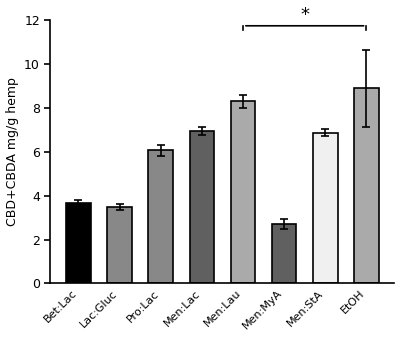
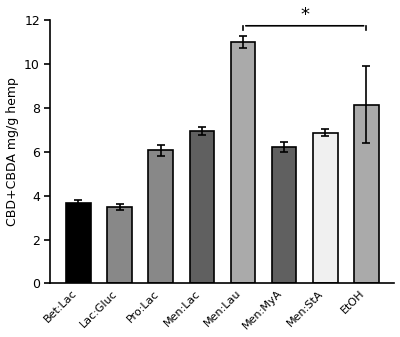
Men:Lau: 8.30 -> 11.00
Men:MyA: 2.70 -> 6.22
EtOH: 8.90 -> 8.15
